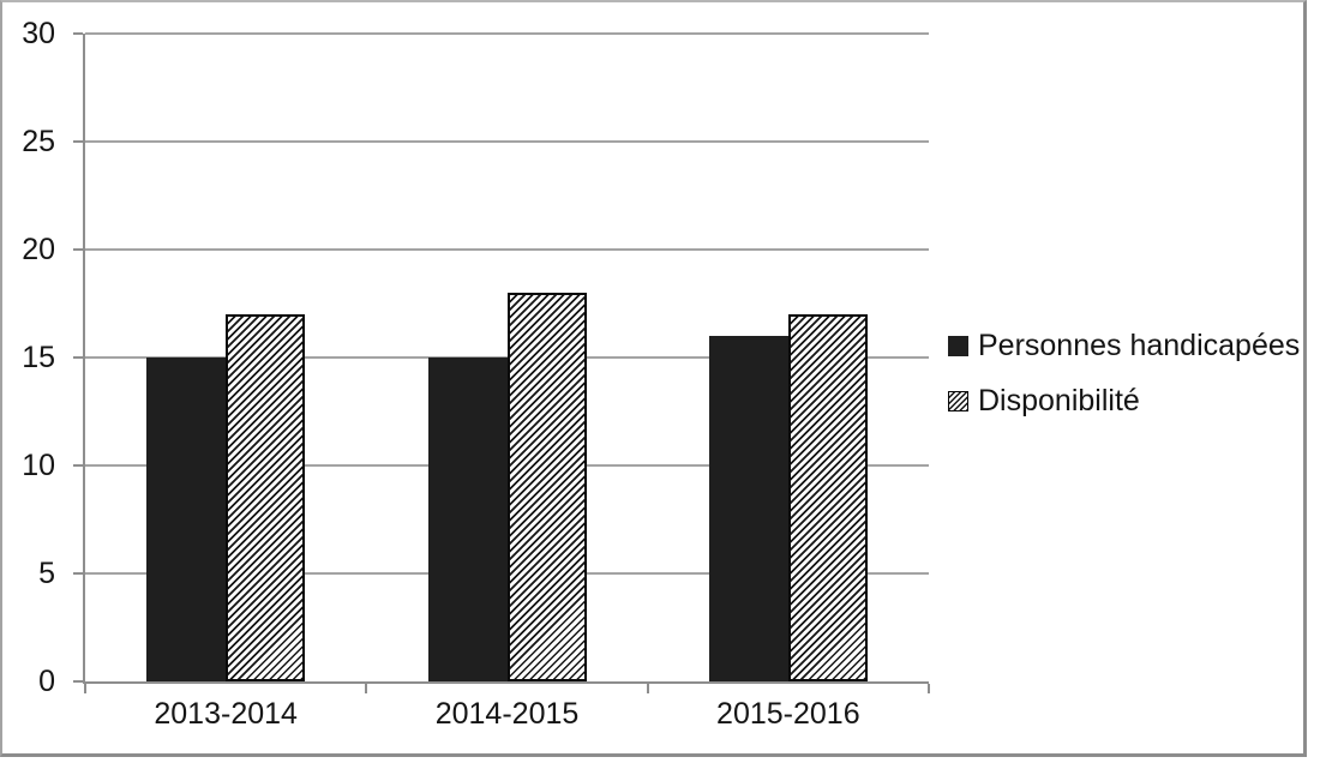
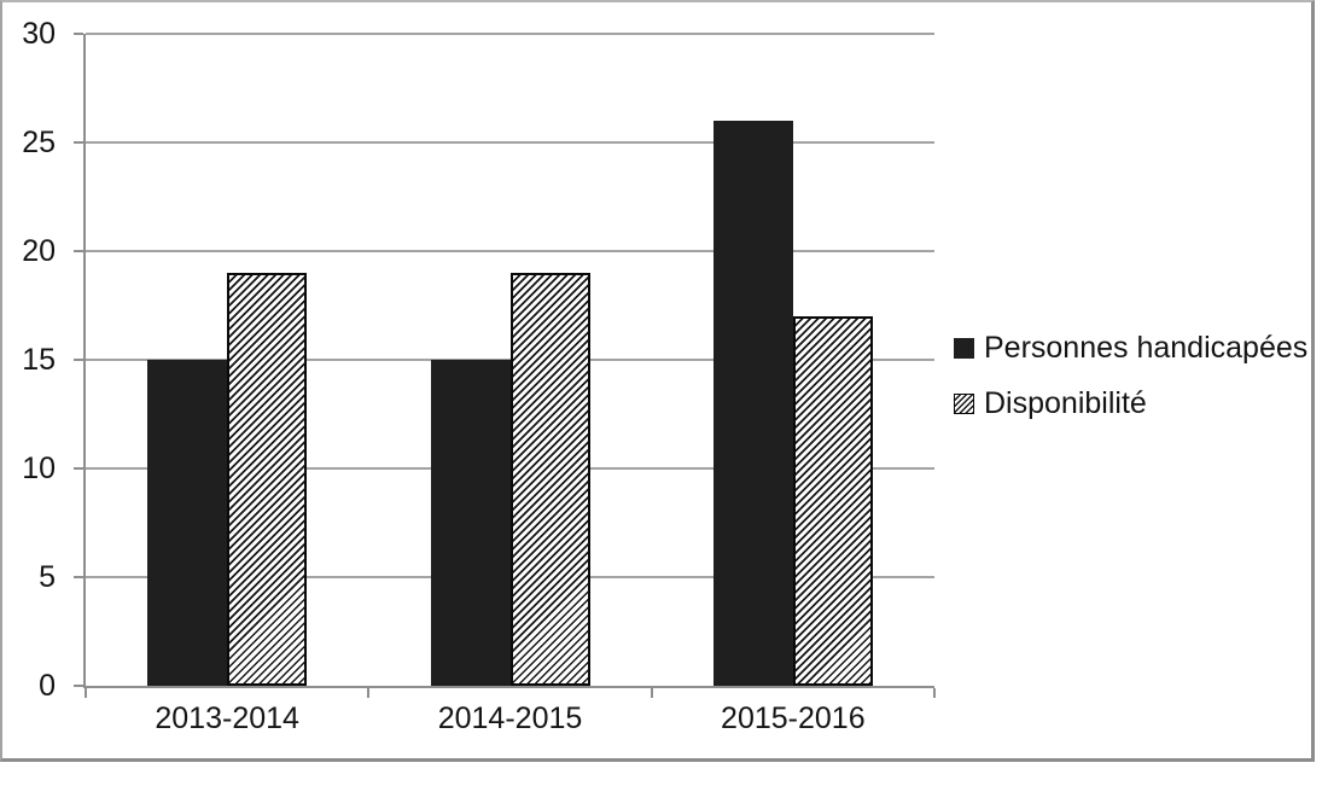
Disponibilité/2013-2014: 17 -> 19
Disponibilité/2014-2015: 18 -> 19
Personnes handicapées/2015-2016: 16 -> 26
